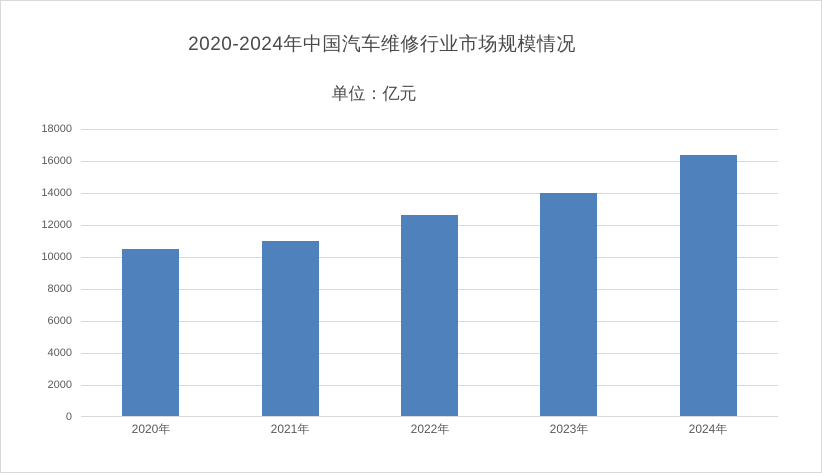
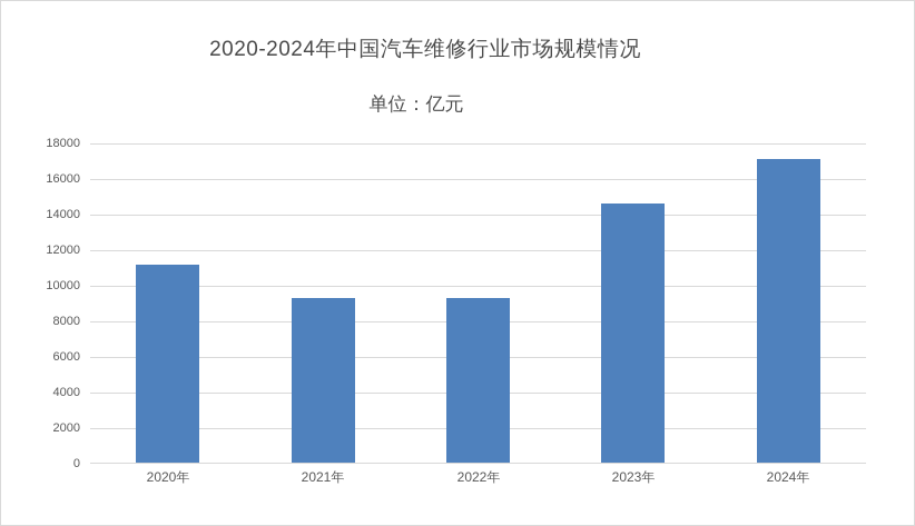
2020年: 10500 -> 11200
2021年: 11000 -> 9300
2022年: 12600 -> 9300
2023年: 14000 -> 14600
2024年: 16400 -> 17100
